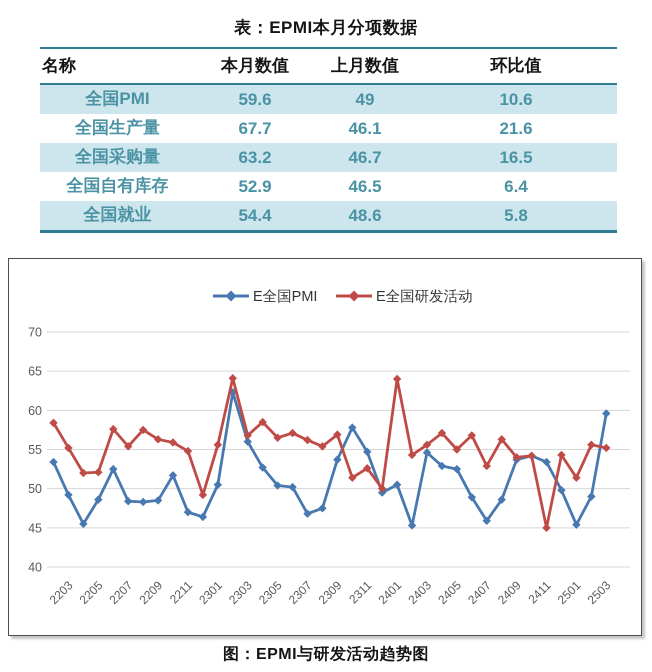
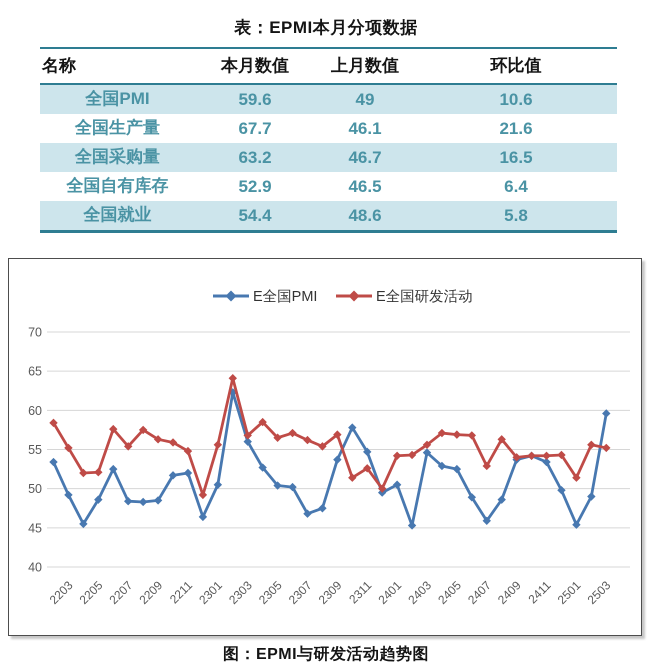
E全国PMI/2211: 47 -> 52
E全国研发活动/2401: 64 -> 54
E全国研发活动/2405: 55 -> 57
E全国研发活动/2411: 45 -> 54
